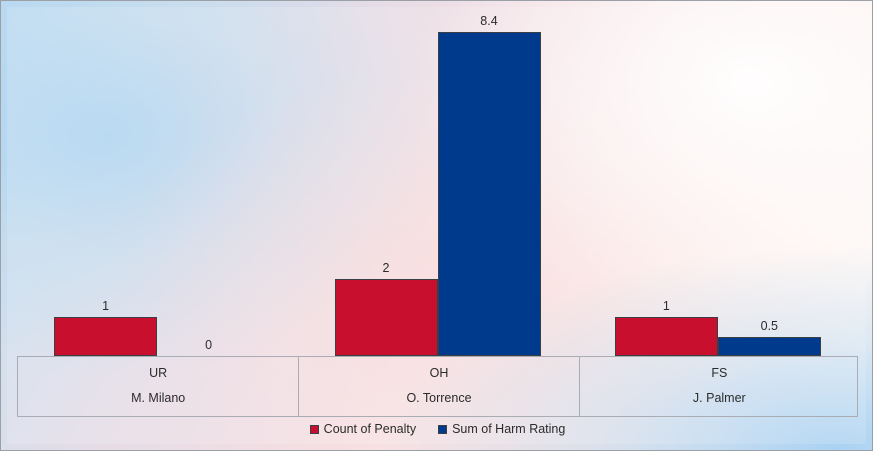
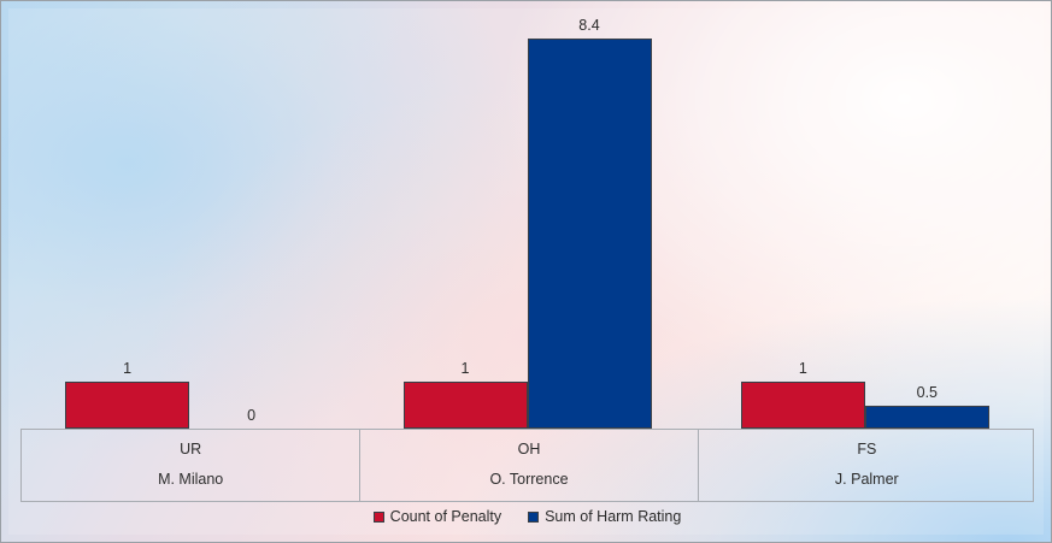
Count of Penalty/OH: 2 -> 1
